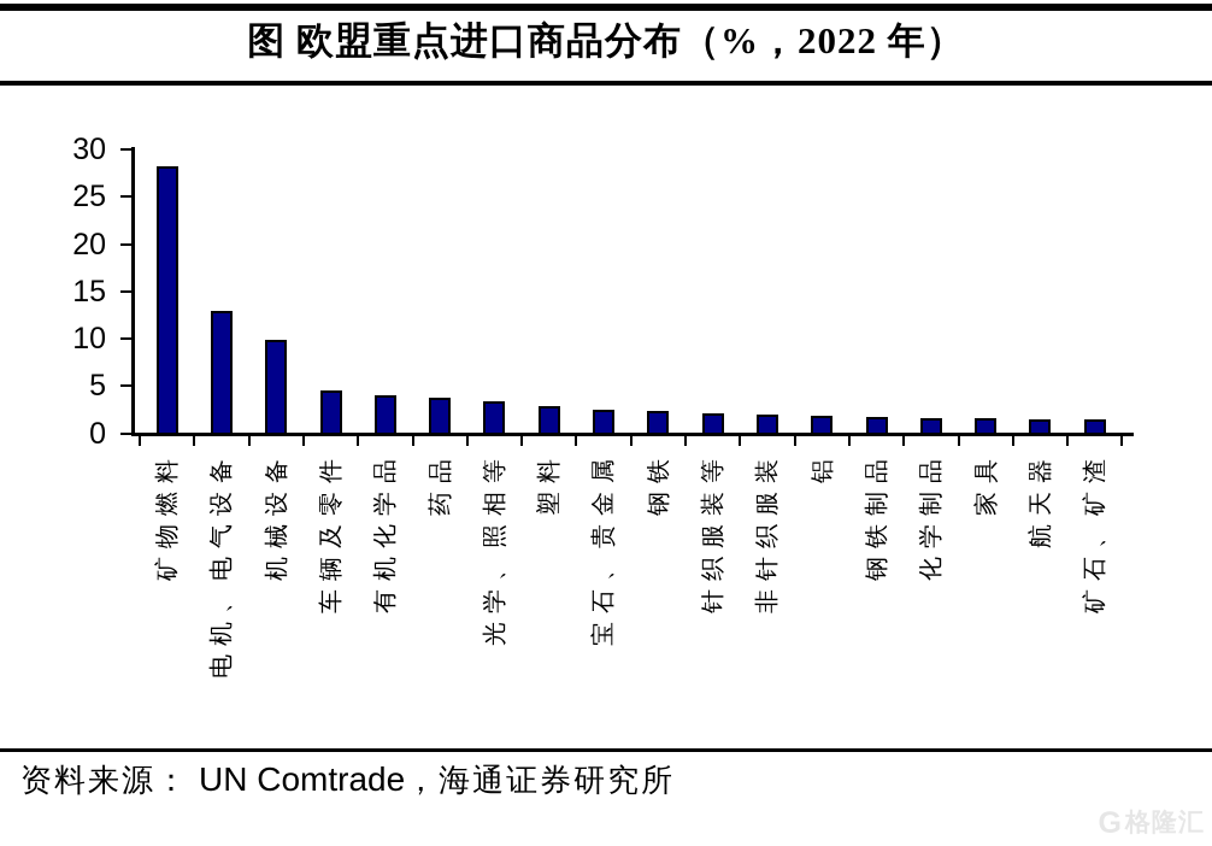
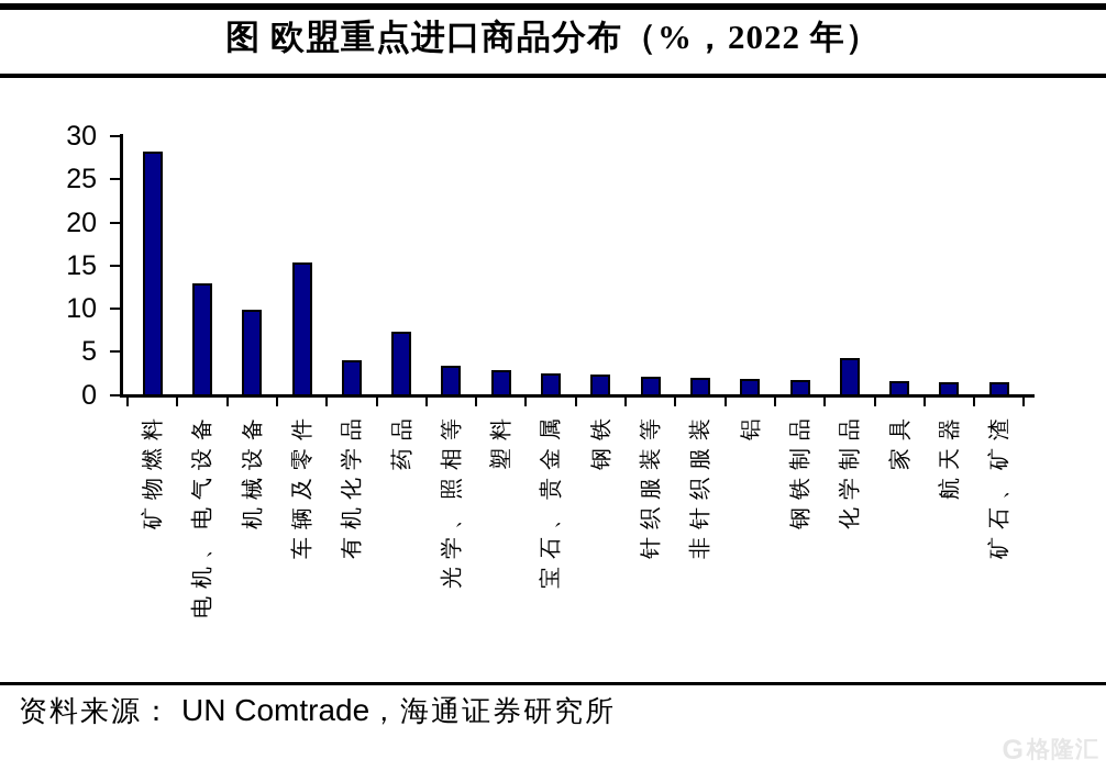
车辆及零件: 4 -> 15
药品: 3 -> 7
化学制品: 1 -> 4
